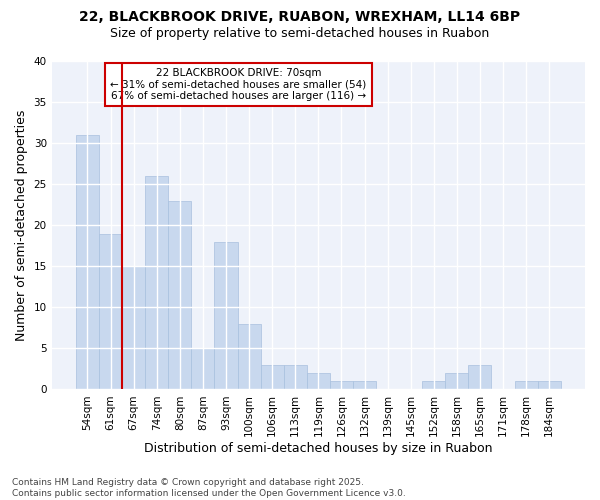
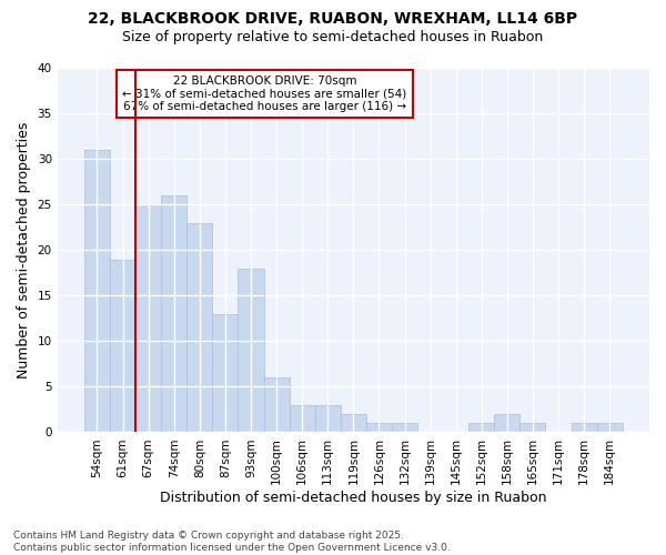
67sqm: 15 -> 25
87sqm: 5 -> 13
100sqm: 8 -> 6
165sqm: 3 -> 1
